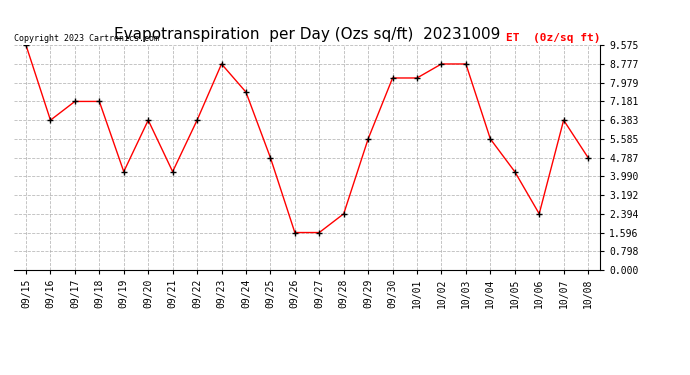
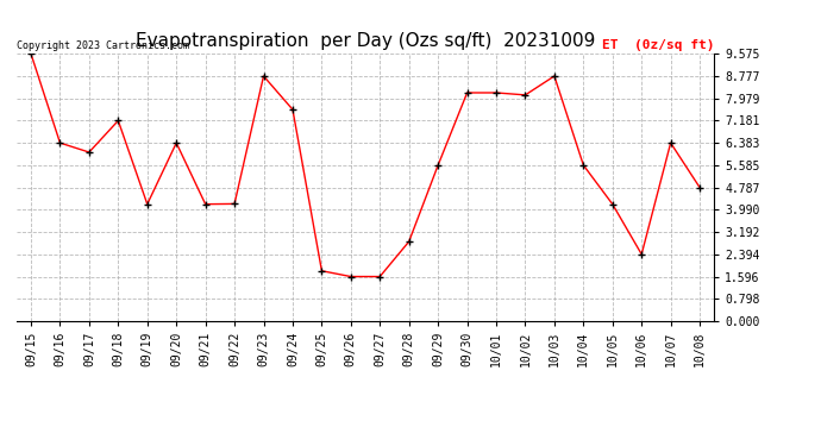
09/17: 7.18 -> 6.05
09/22: 6.38 -> 4.20
09/25: 4.79 -> 1.80
09/28: 2.39 -> 2.85
10/02: 8.78 -> 8.10
